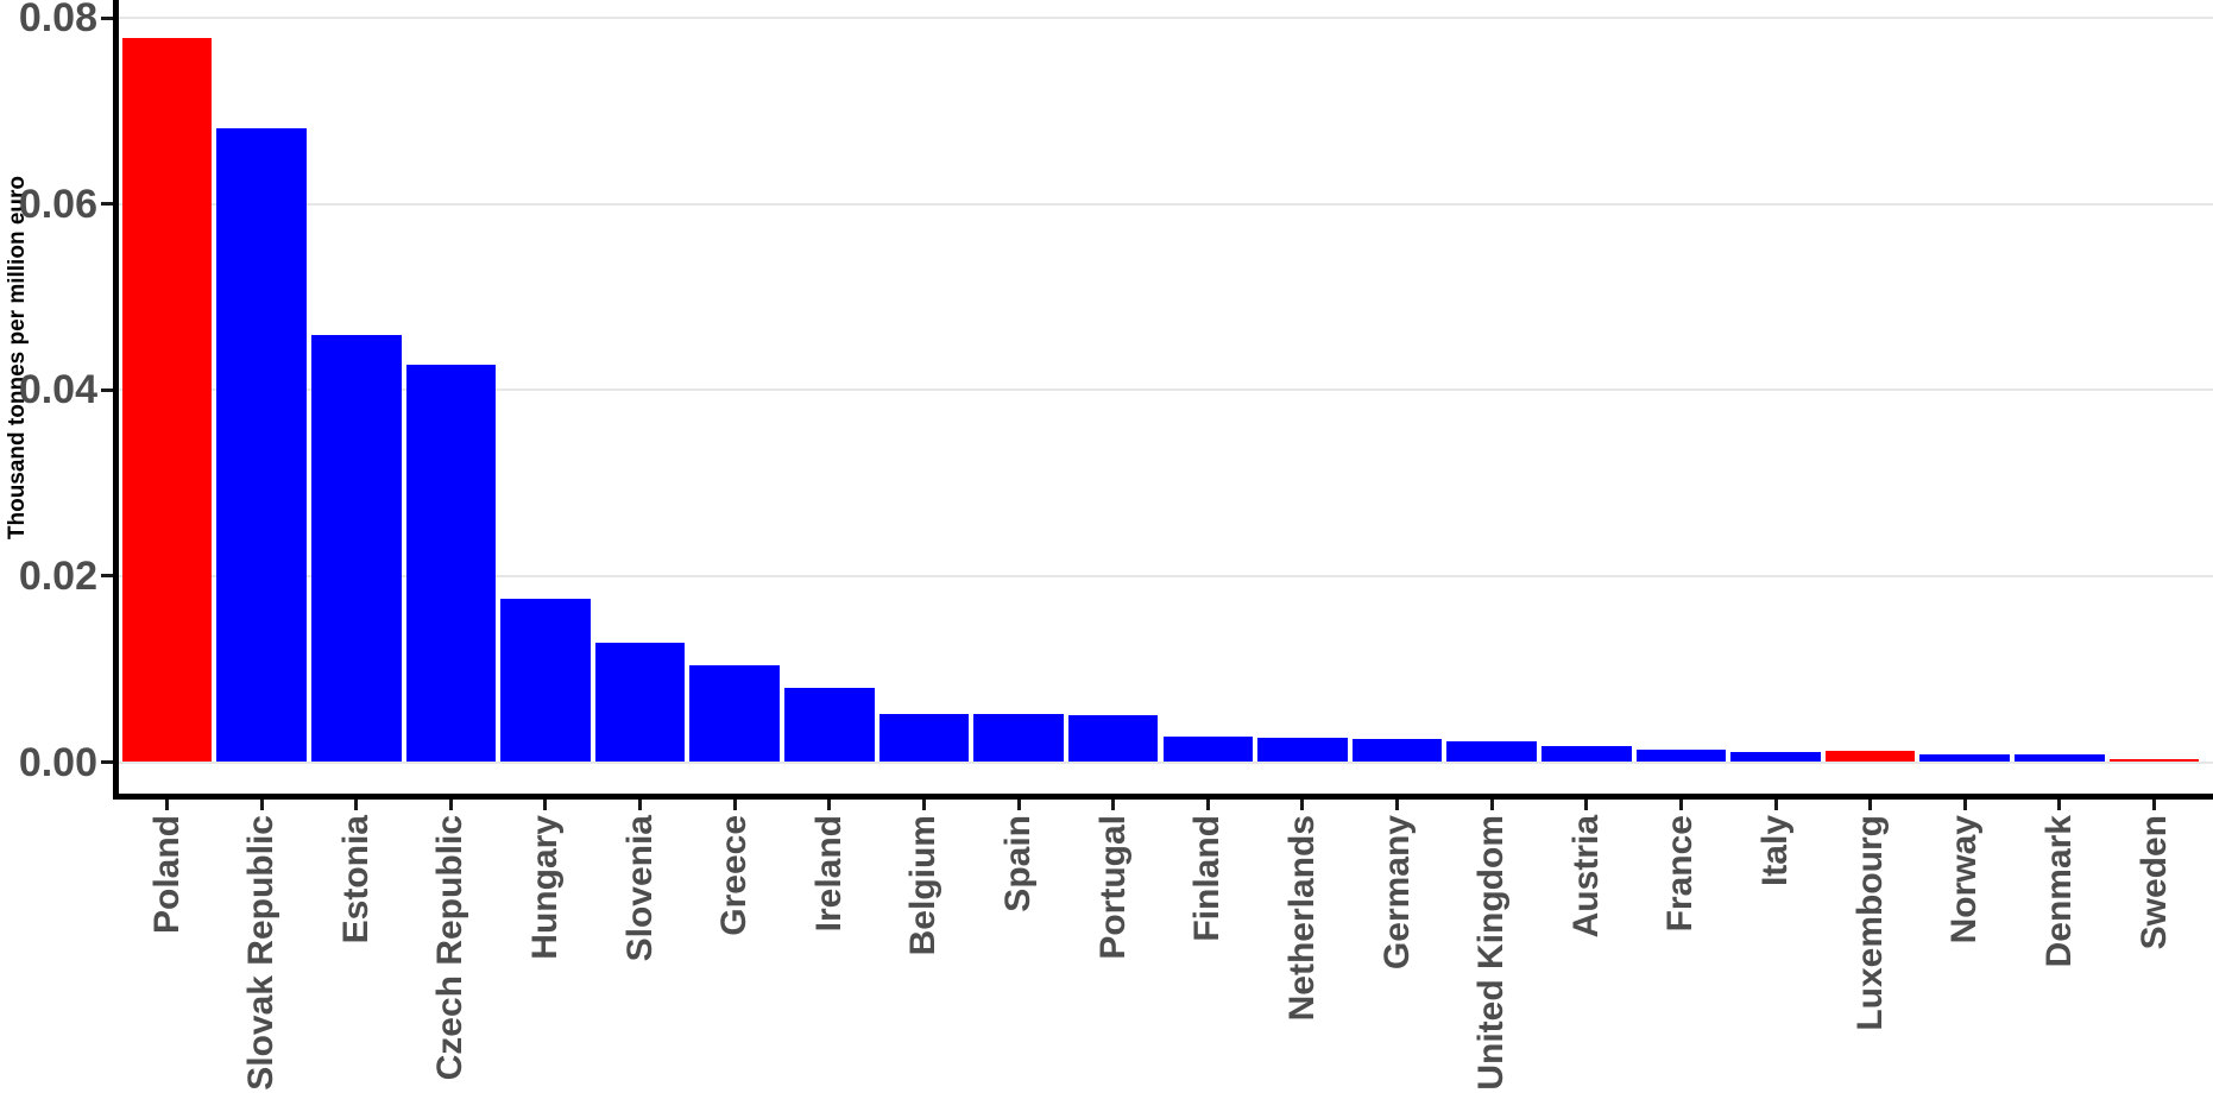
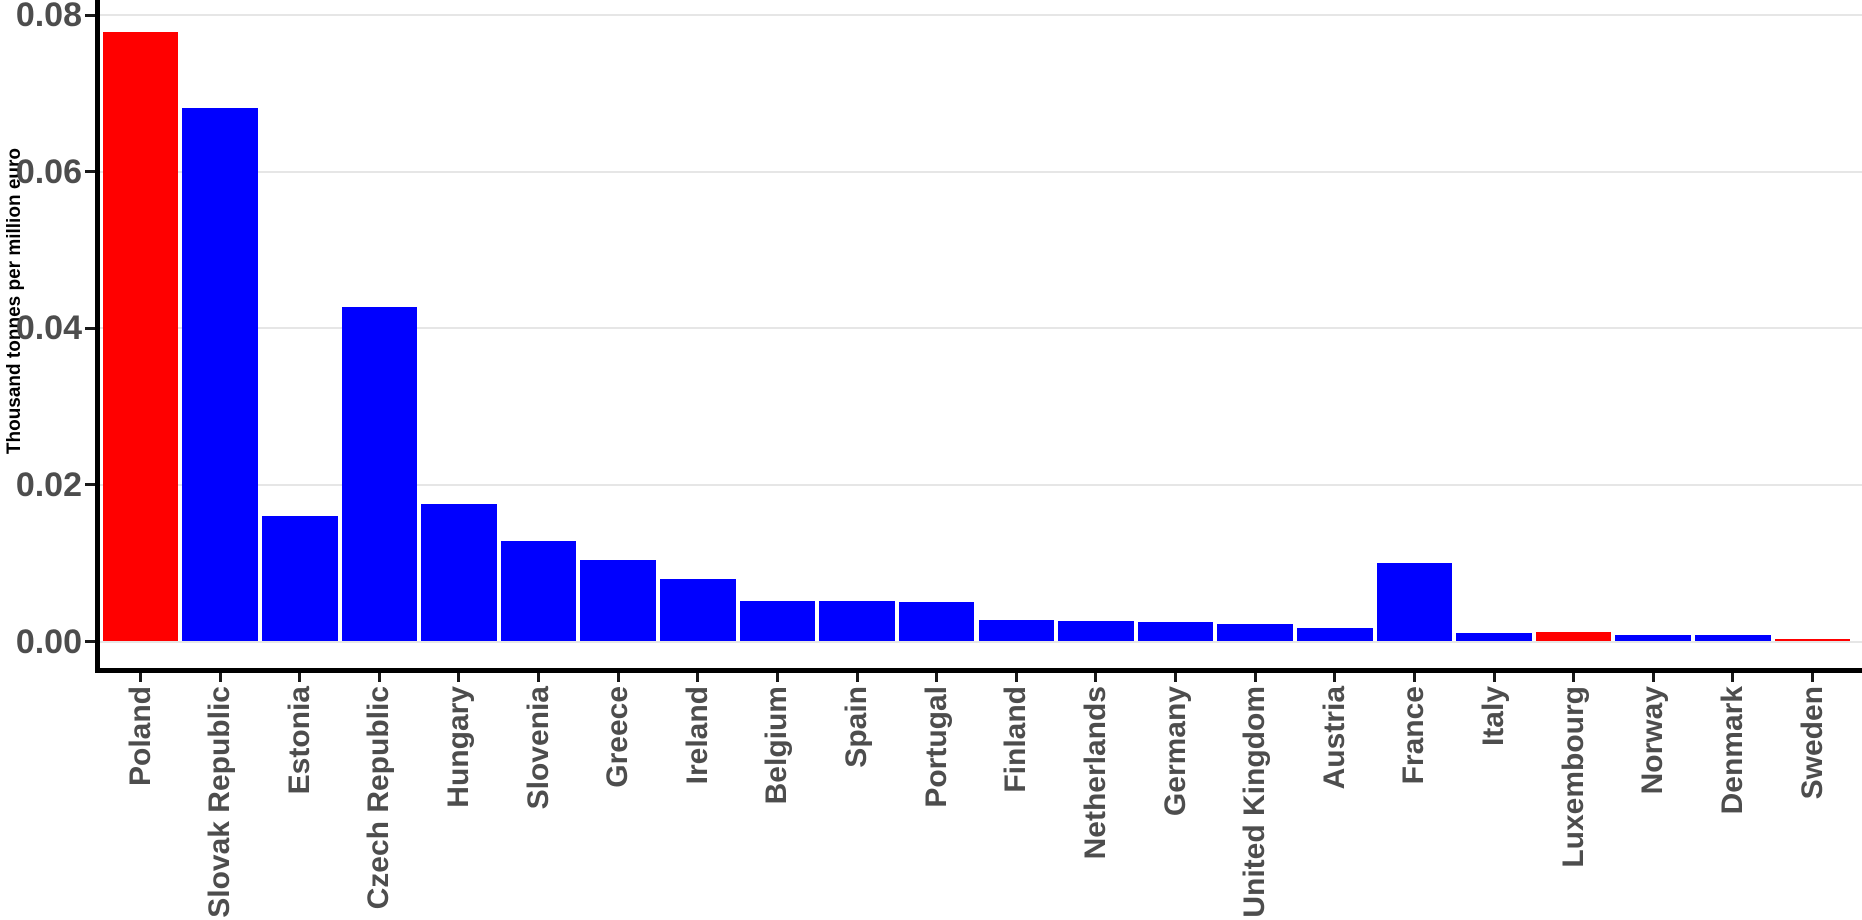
Estonia: 0.046 -> 0.016
France: 0.001 -> 0.010
